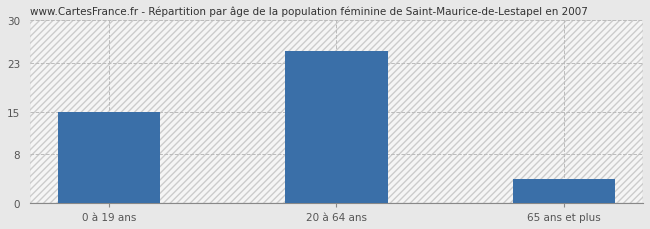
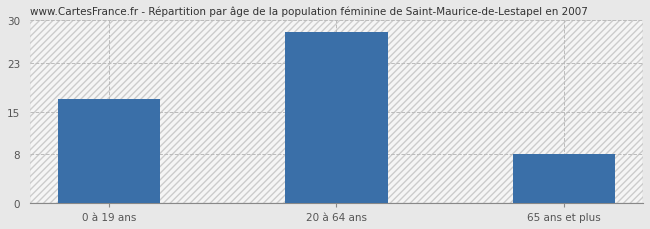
0 à 19 ans: 15 -> 17
20 à 64 ans: 25 -> 28
65 ans et plus: 4 -> 8
